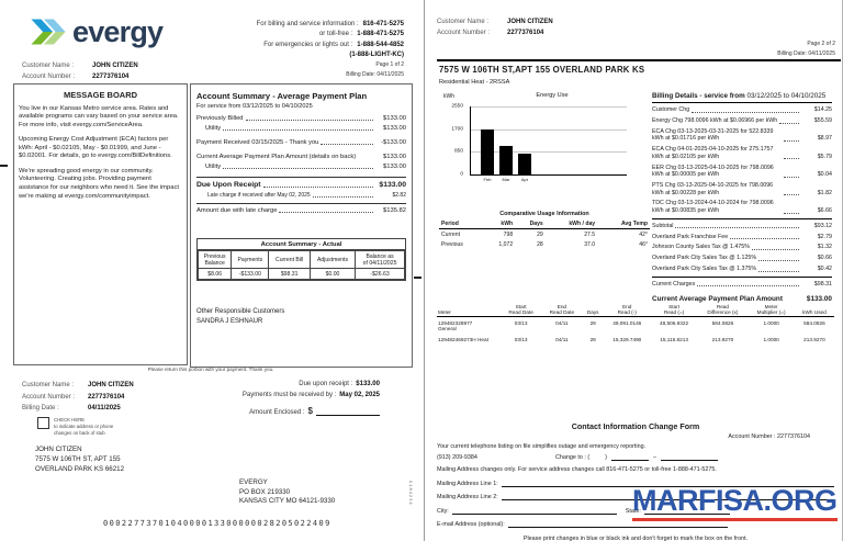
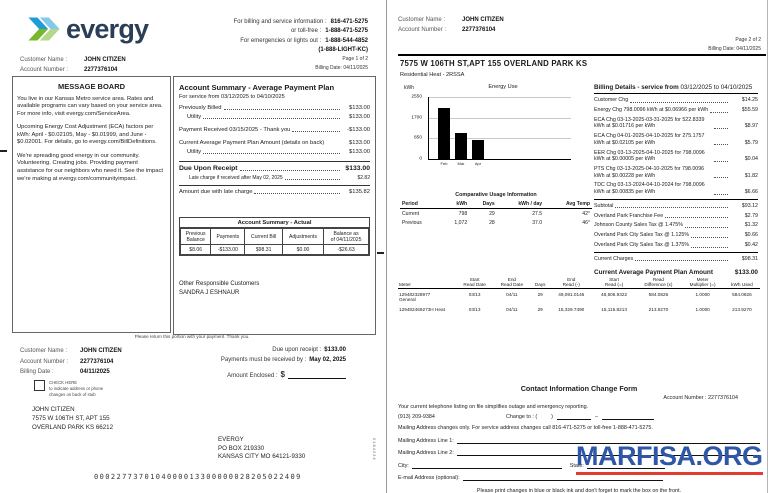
Feb: 1700 -> 2100
